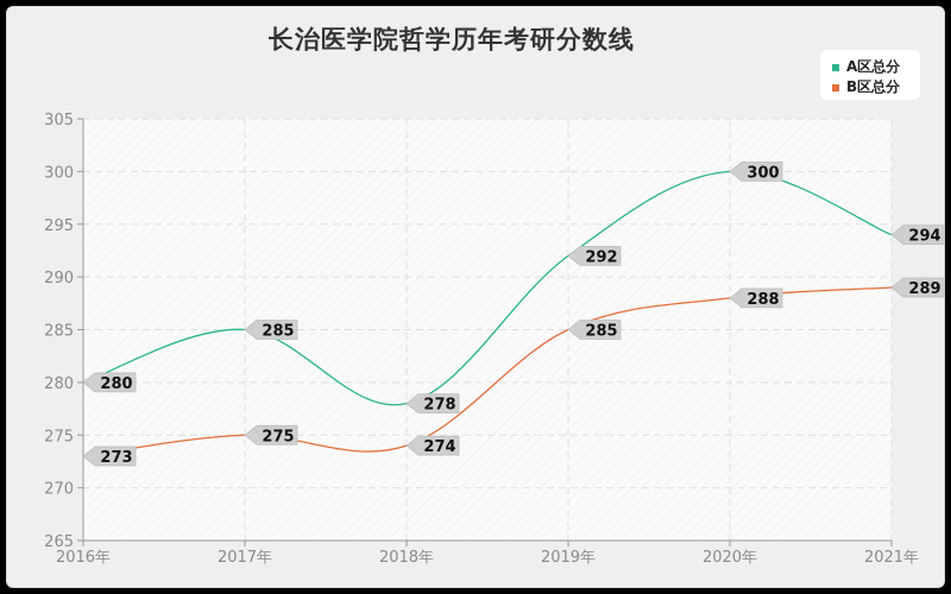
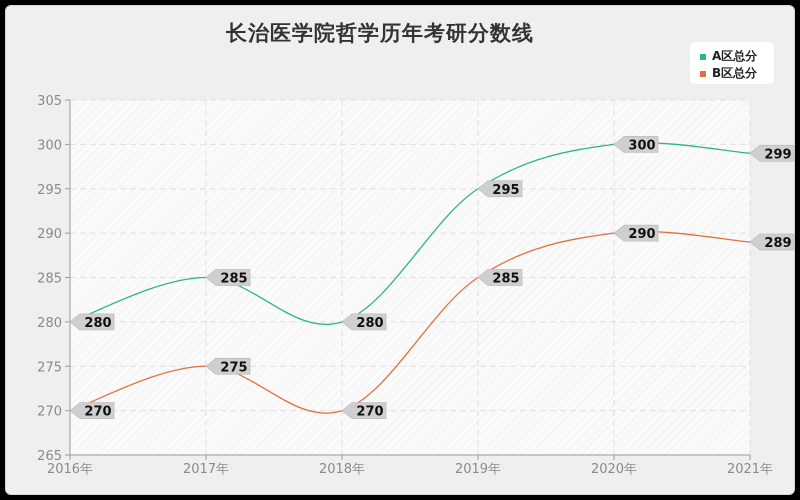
B区总分/2016年: 273 -> 270
A区总分/2018年: 278 -> 280
B区总分/2018年: 274 -> 270
A区总分/2019年: 292 -> 295
B区总分/2020年: 288 -> 290
A区总分/2021年: 294 -> 299
